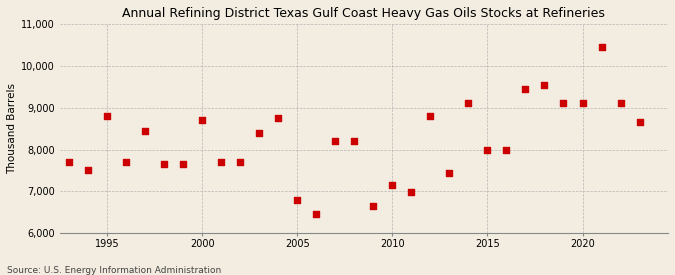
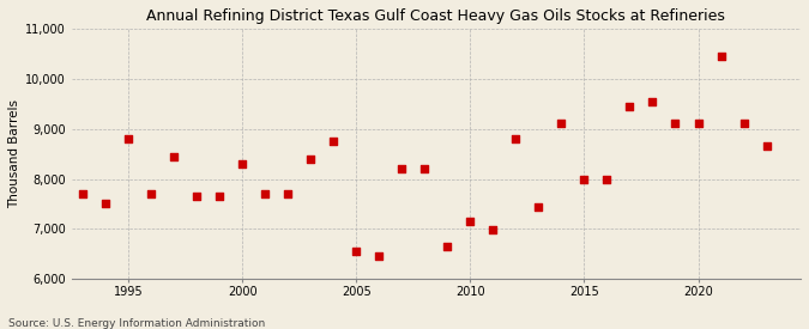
2000: 8,700 -> 8,300
2005: 6,800 -> 6,550
